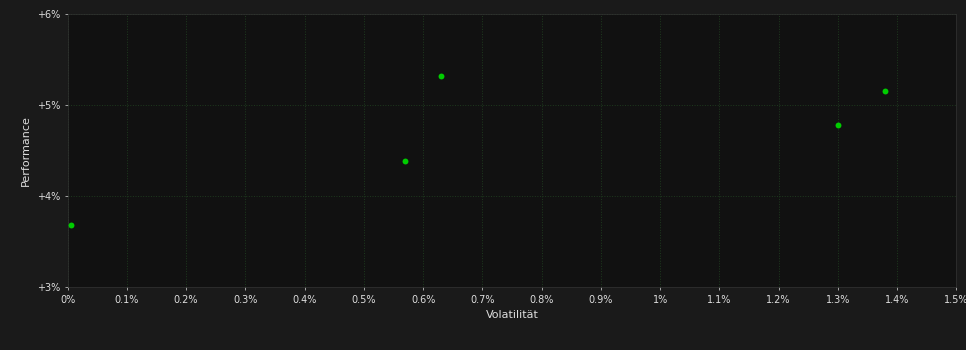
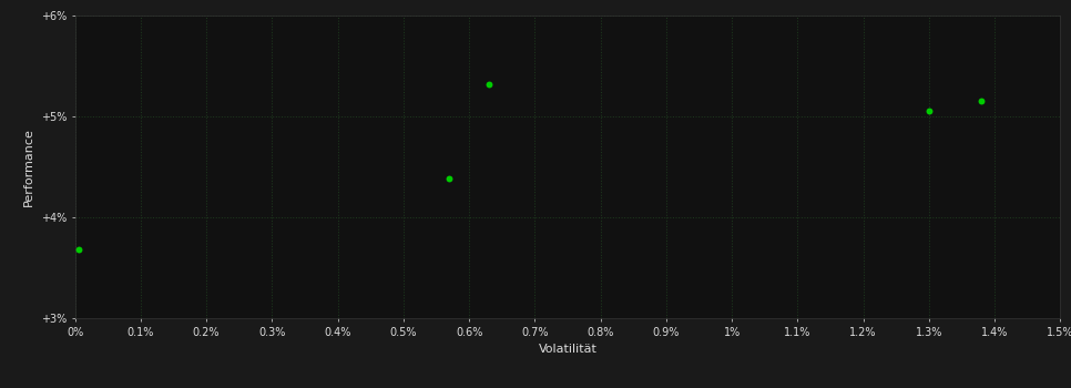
1.3%: 4.78% -> 5.06%
